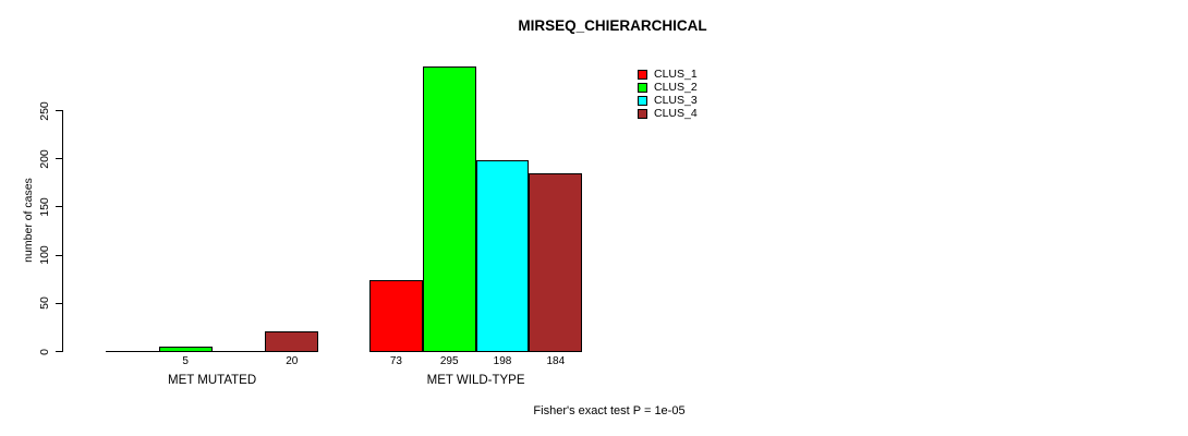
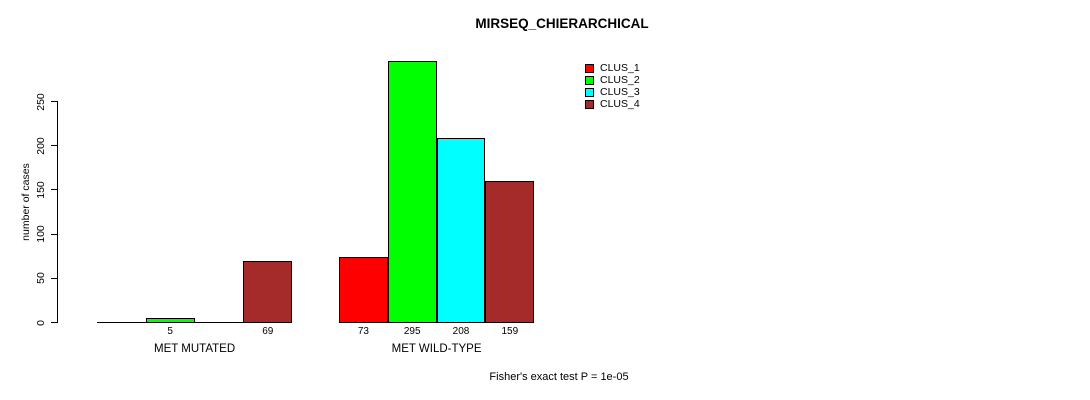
CLUS_4/MET MUTATED: 20 -> 69
CLUS_3/MET WILD-TYPE: 198 -> 208
CLUS_4/MET WILD-TYPE: 184 -> 159
